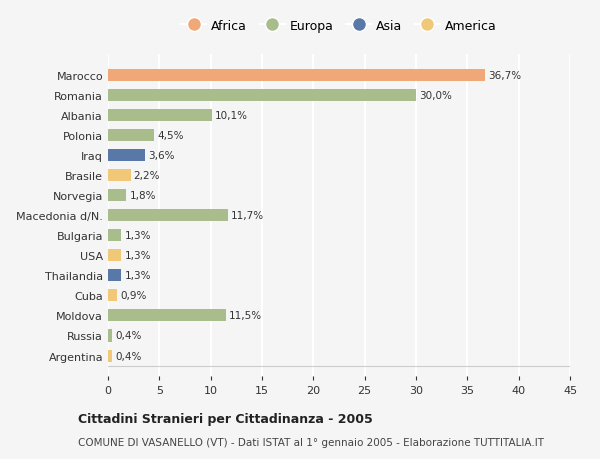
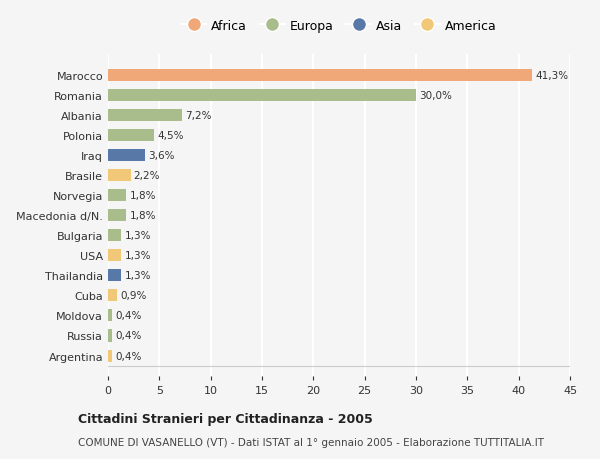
Marocco: 36,7% -> 41,3%
Albania: 10,1% -> 7,2%
Macedonia d/N.: 11,7% -> 1,8%
Moldova: 11,5% -> 0,4%
